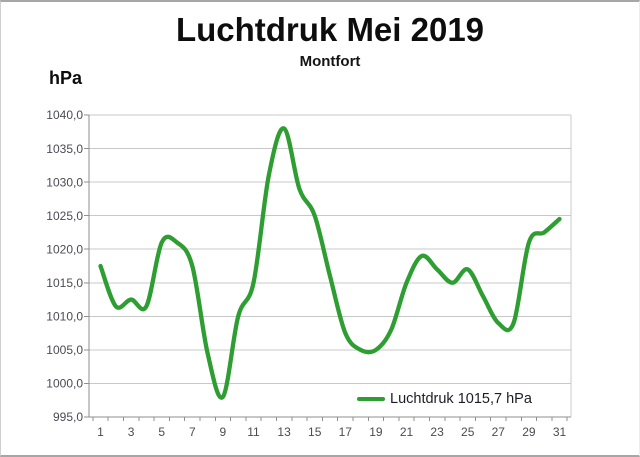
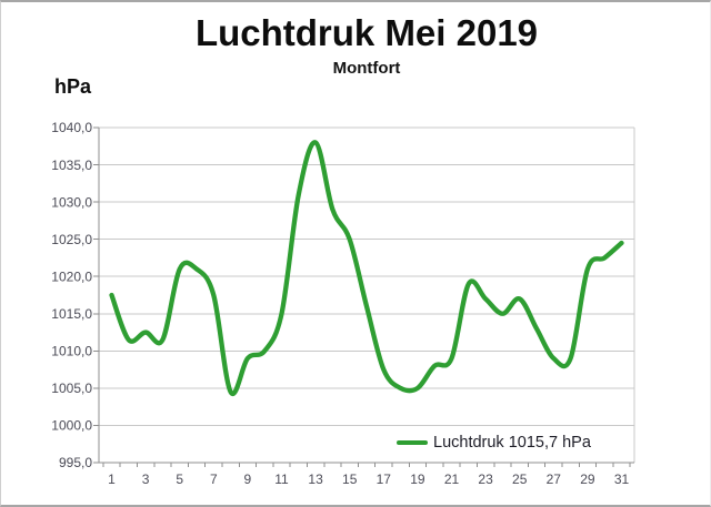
9: 998 -> 1009
21: 1015 -> 1009
